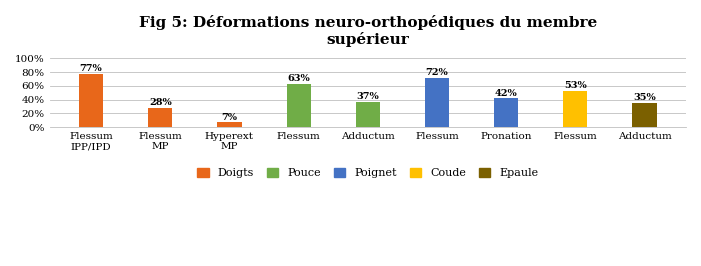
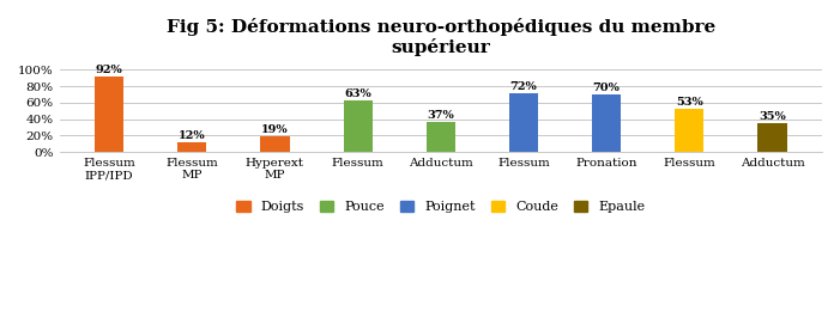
Flessum IPP/IPD: 77% -> 92%
Flessum MP: 28% -> 12%
Hyperext MP: 7% -> 19%
Pronation: 42% -> 70%
